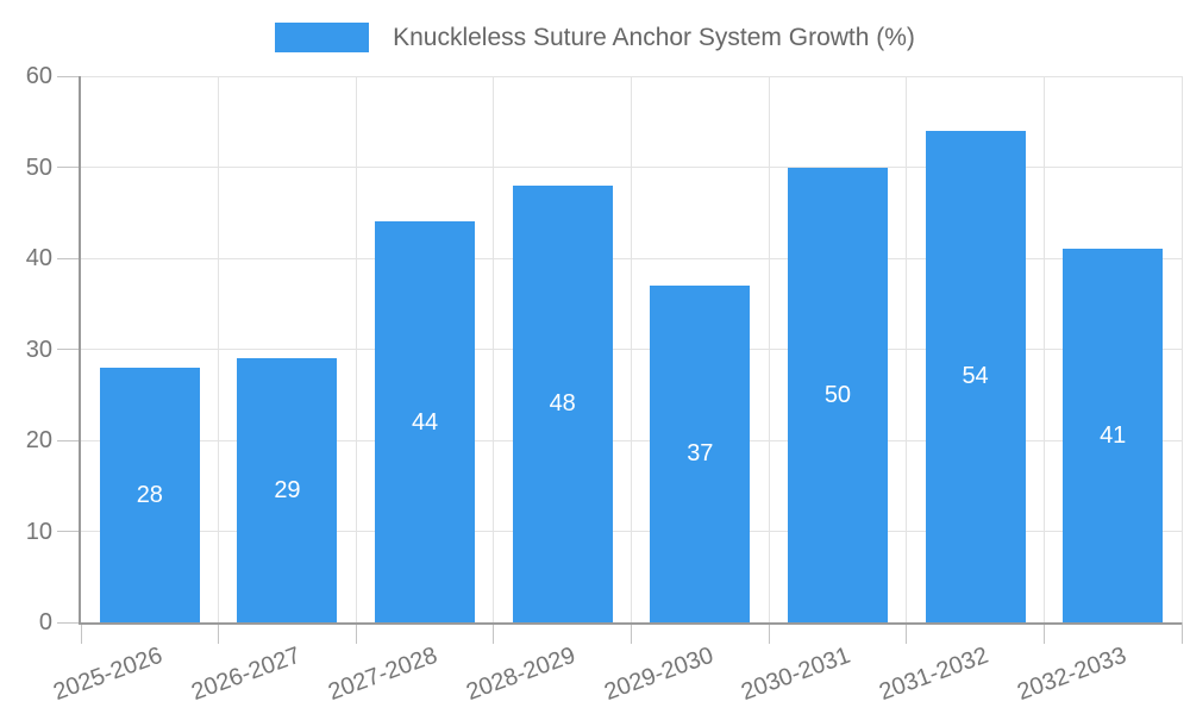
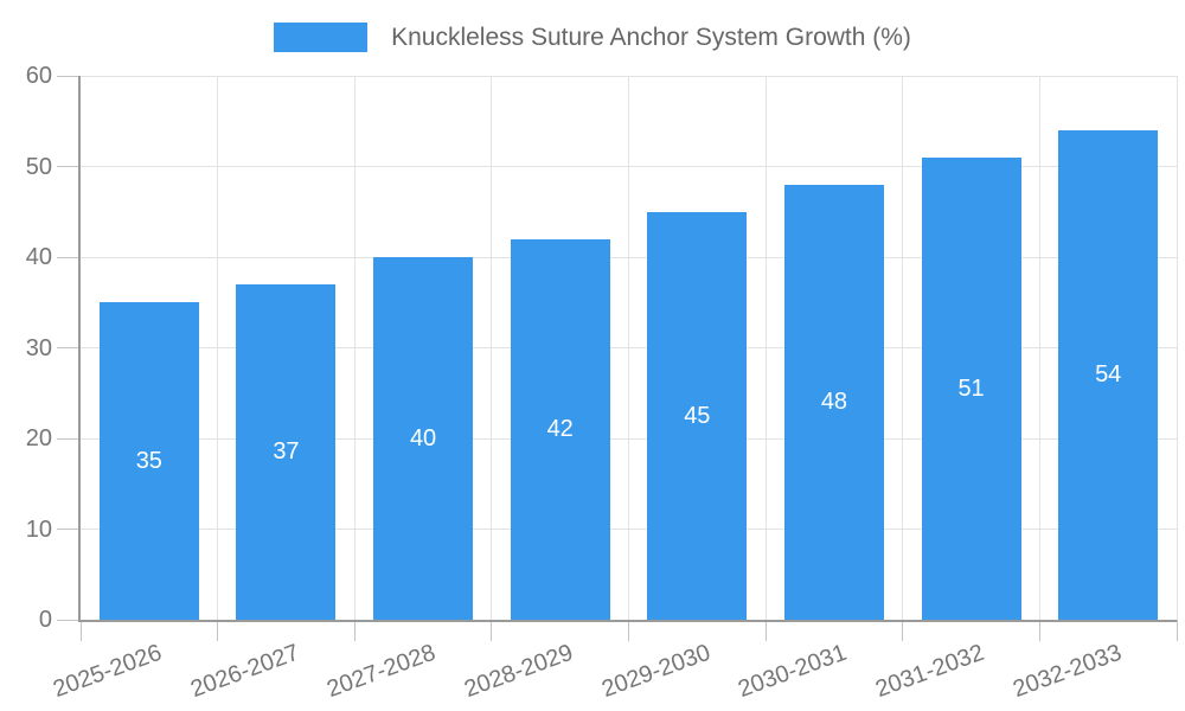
2025-2026: 28 -> 35
2026-2027: 29 -> 37
2027-2028: 44 -> 40
2028-2029: 48 -> 42
2029-2030: 37 -> 45
2030-2031: 50 -> 48
2031-2032: 54 -> 51
2032-2033: 41 -> 54
